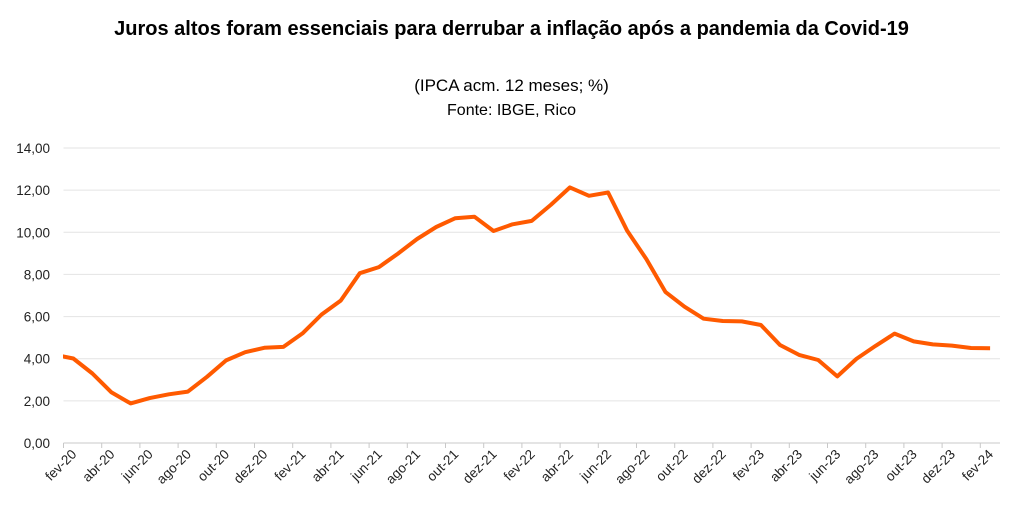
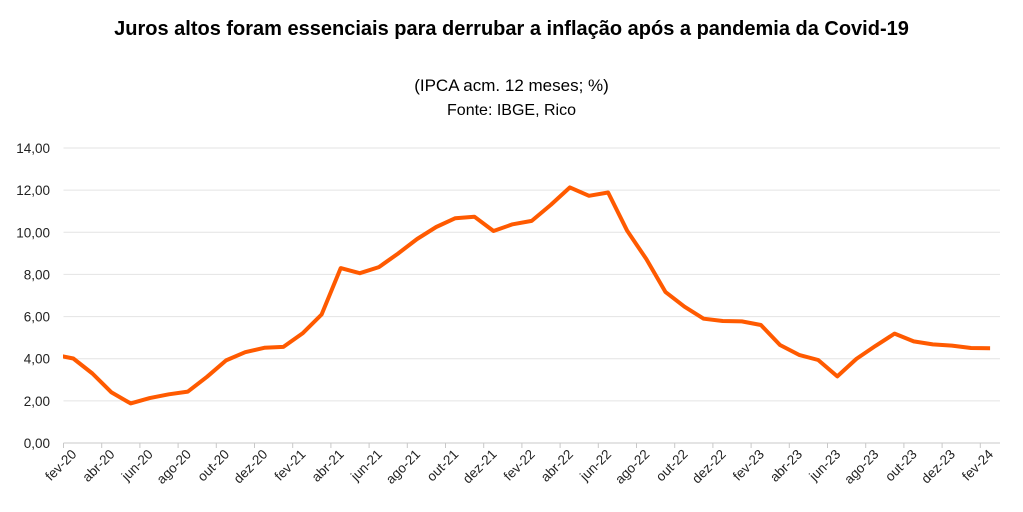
abr-21: 6,8 -> 8,3
